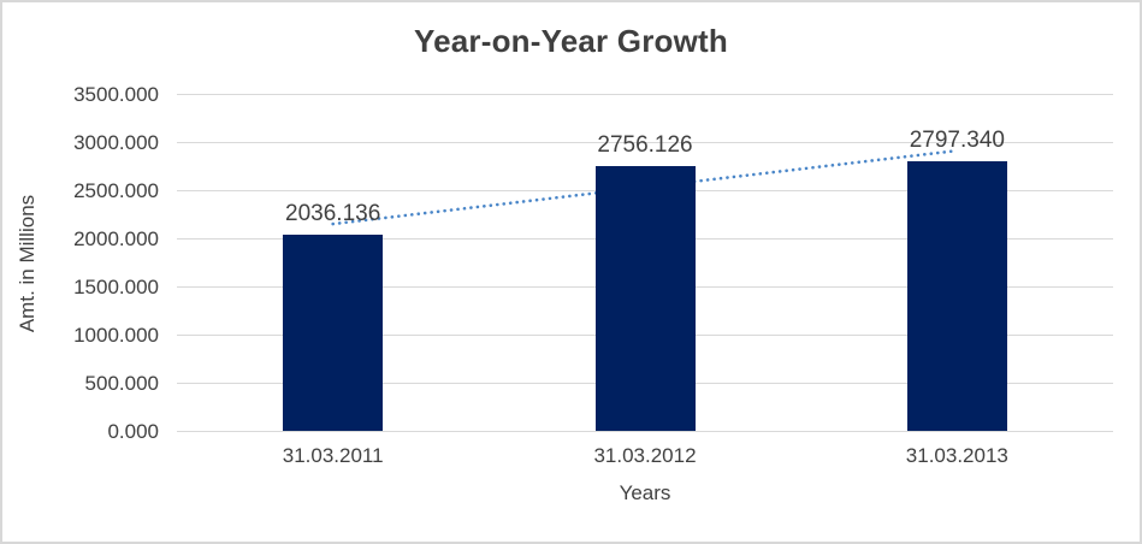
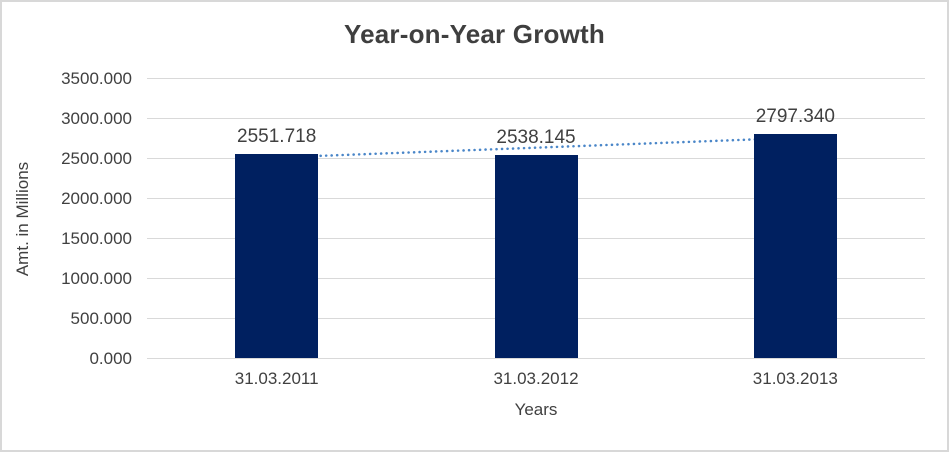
31.03.2011: 2036.136 -> 2551.718
31.03.2012: 2756.126 -> 2538.145
